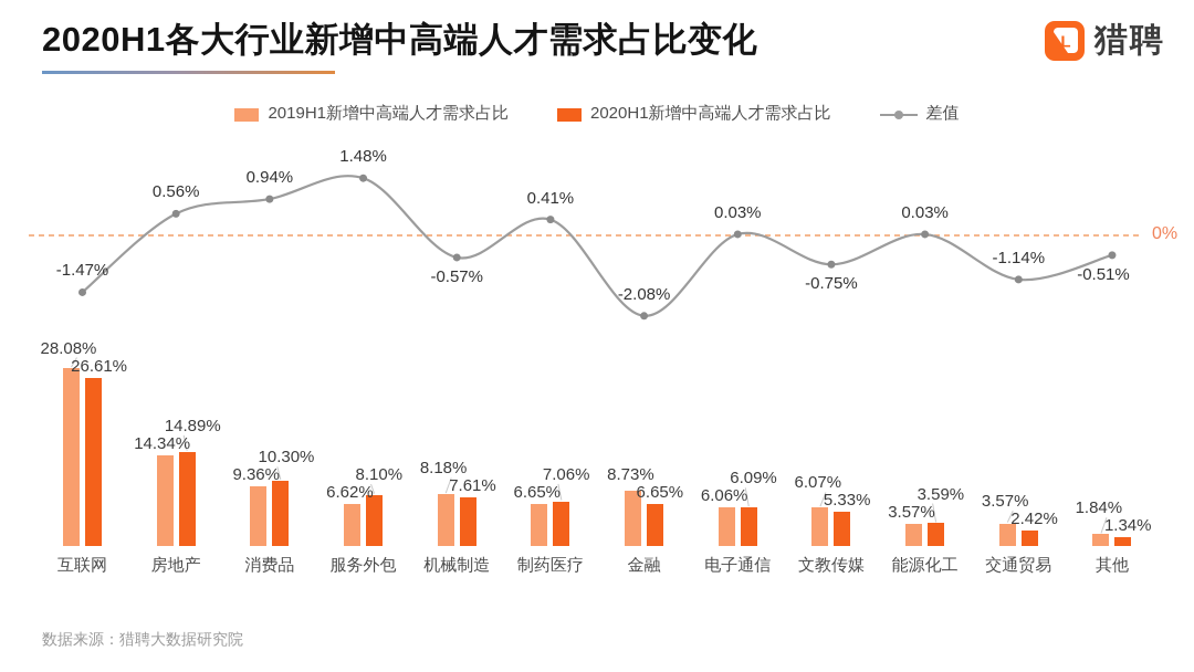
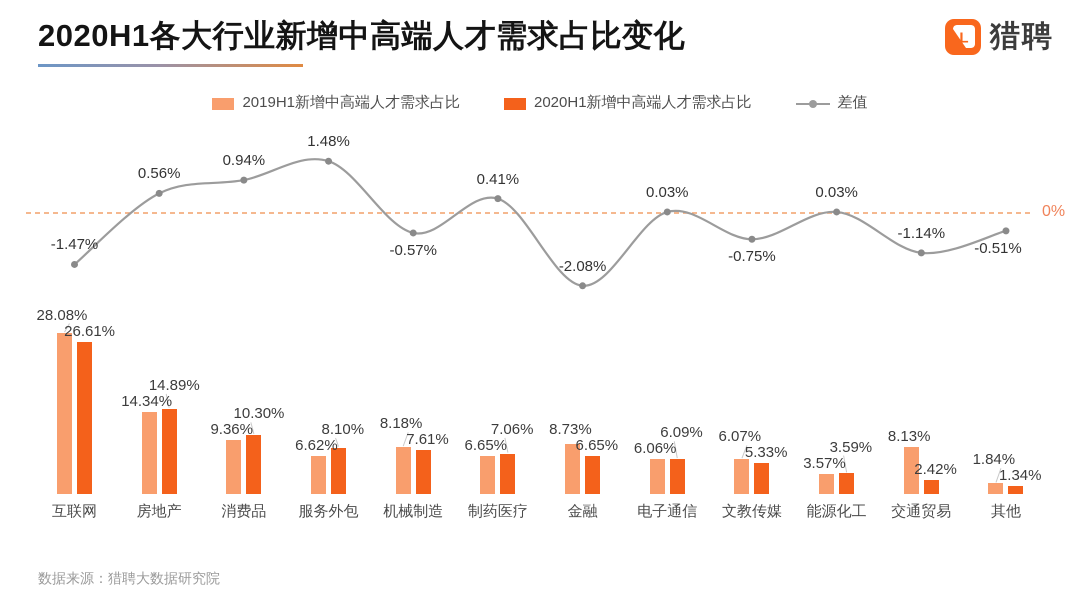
2019H1新增中高端人才需求占比/交通贸易: 3.57% -> 8.13%
